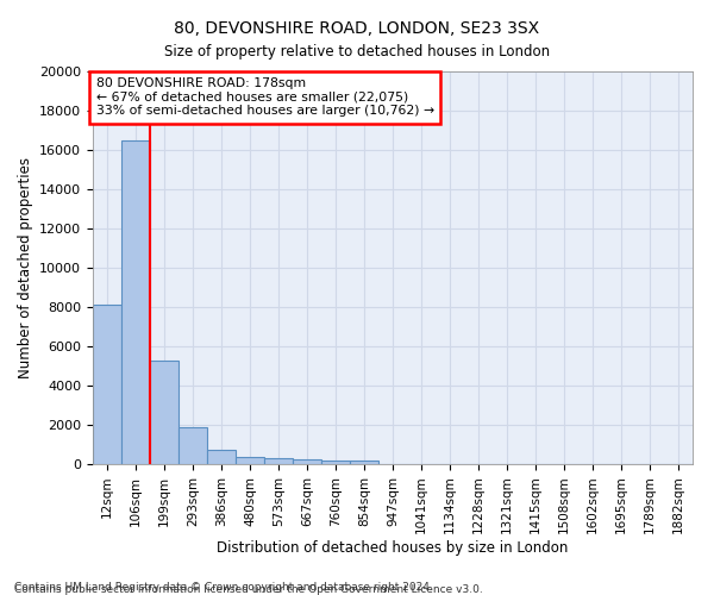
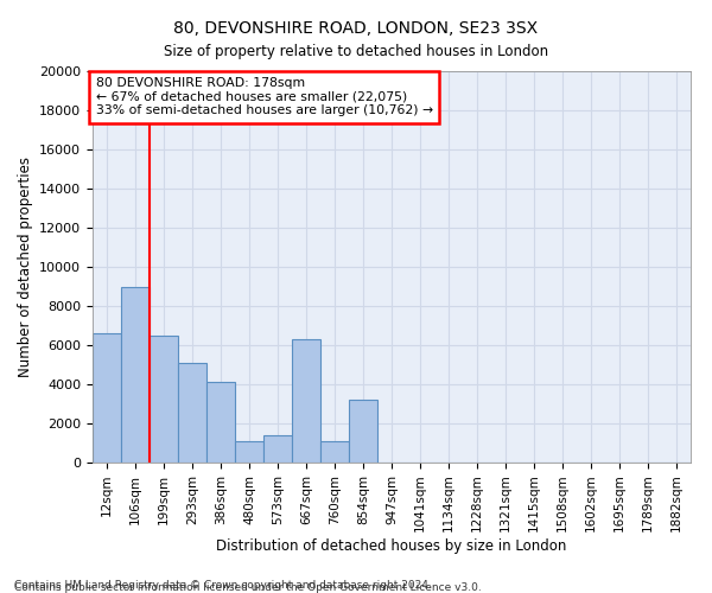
12sqm: 8100 -> 6600
106sqm: 16500 -> 9000
199sqm: 5300 -> 6500
293sqm: 1800 -> 5100
386sqm: 700 -> 4100
480sqm: 400 -> 1100
573sqm: 300 -> 1400
667sqm: 200 -> 6300
760sqm: 200 -> 1100
854sqm: 200 -> 3200
